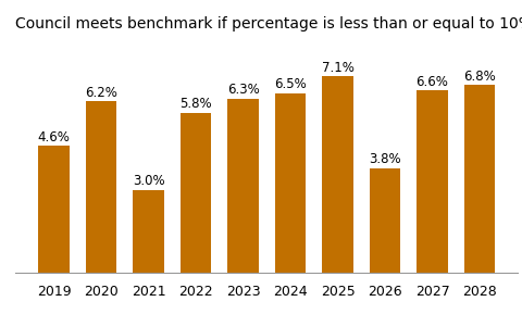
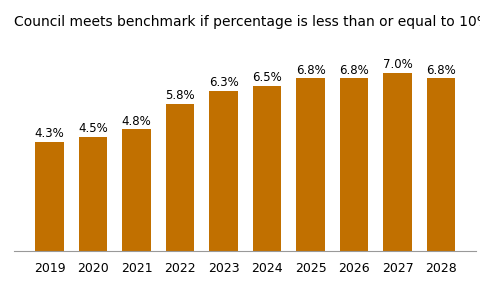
2019: 4.6% -> 4.3%
2020: 6.2% -> 4.5%
2021: 3.0% -> 4.8%
2025: 7.1% -> 6.8%
2026: 3.8% -> 6.8%
2027: 6.6% -> 7.0%
